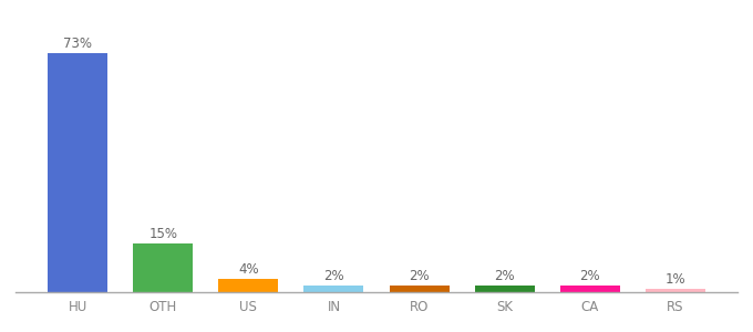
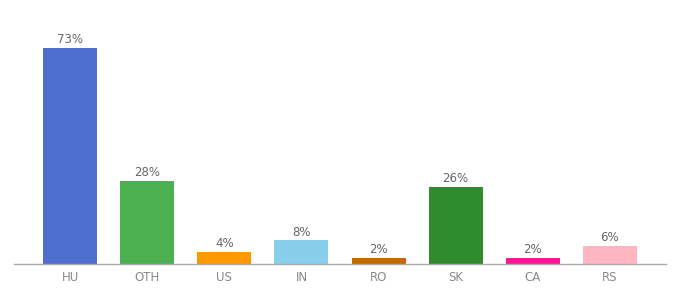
OTH: 15% -> 28%
IN: 2% -> 8%
SK: 2% -> 26%
RS: 1% -> 6%
